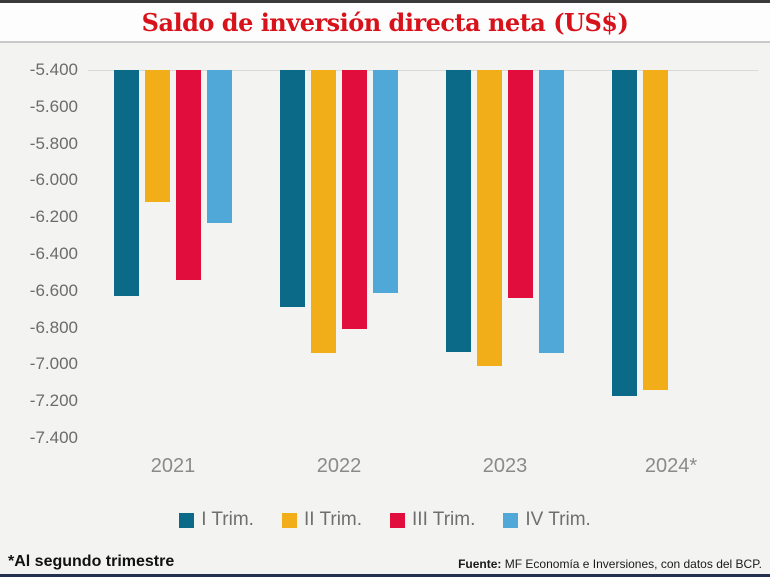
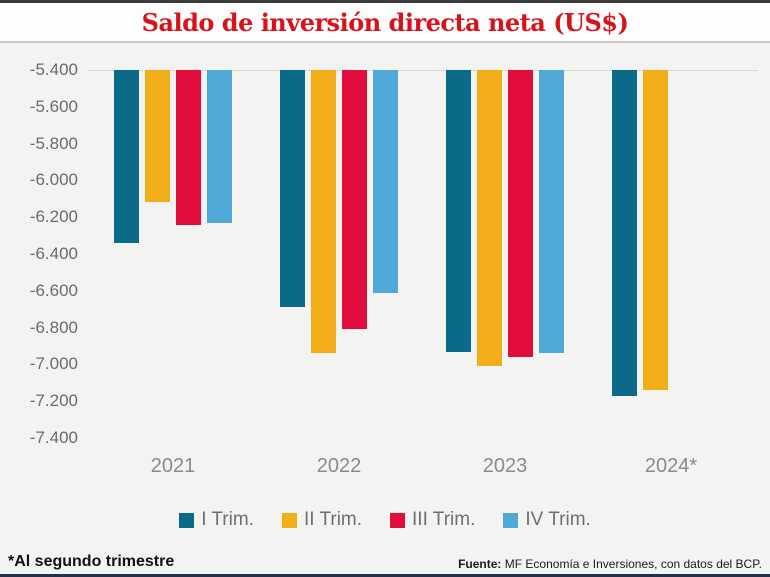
I Trim./2021: -6630 -> -6340
III Trim./2021: -6540 -> -6240
III Trim./2023: -6640 -> -6960
